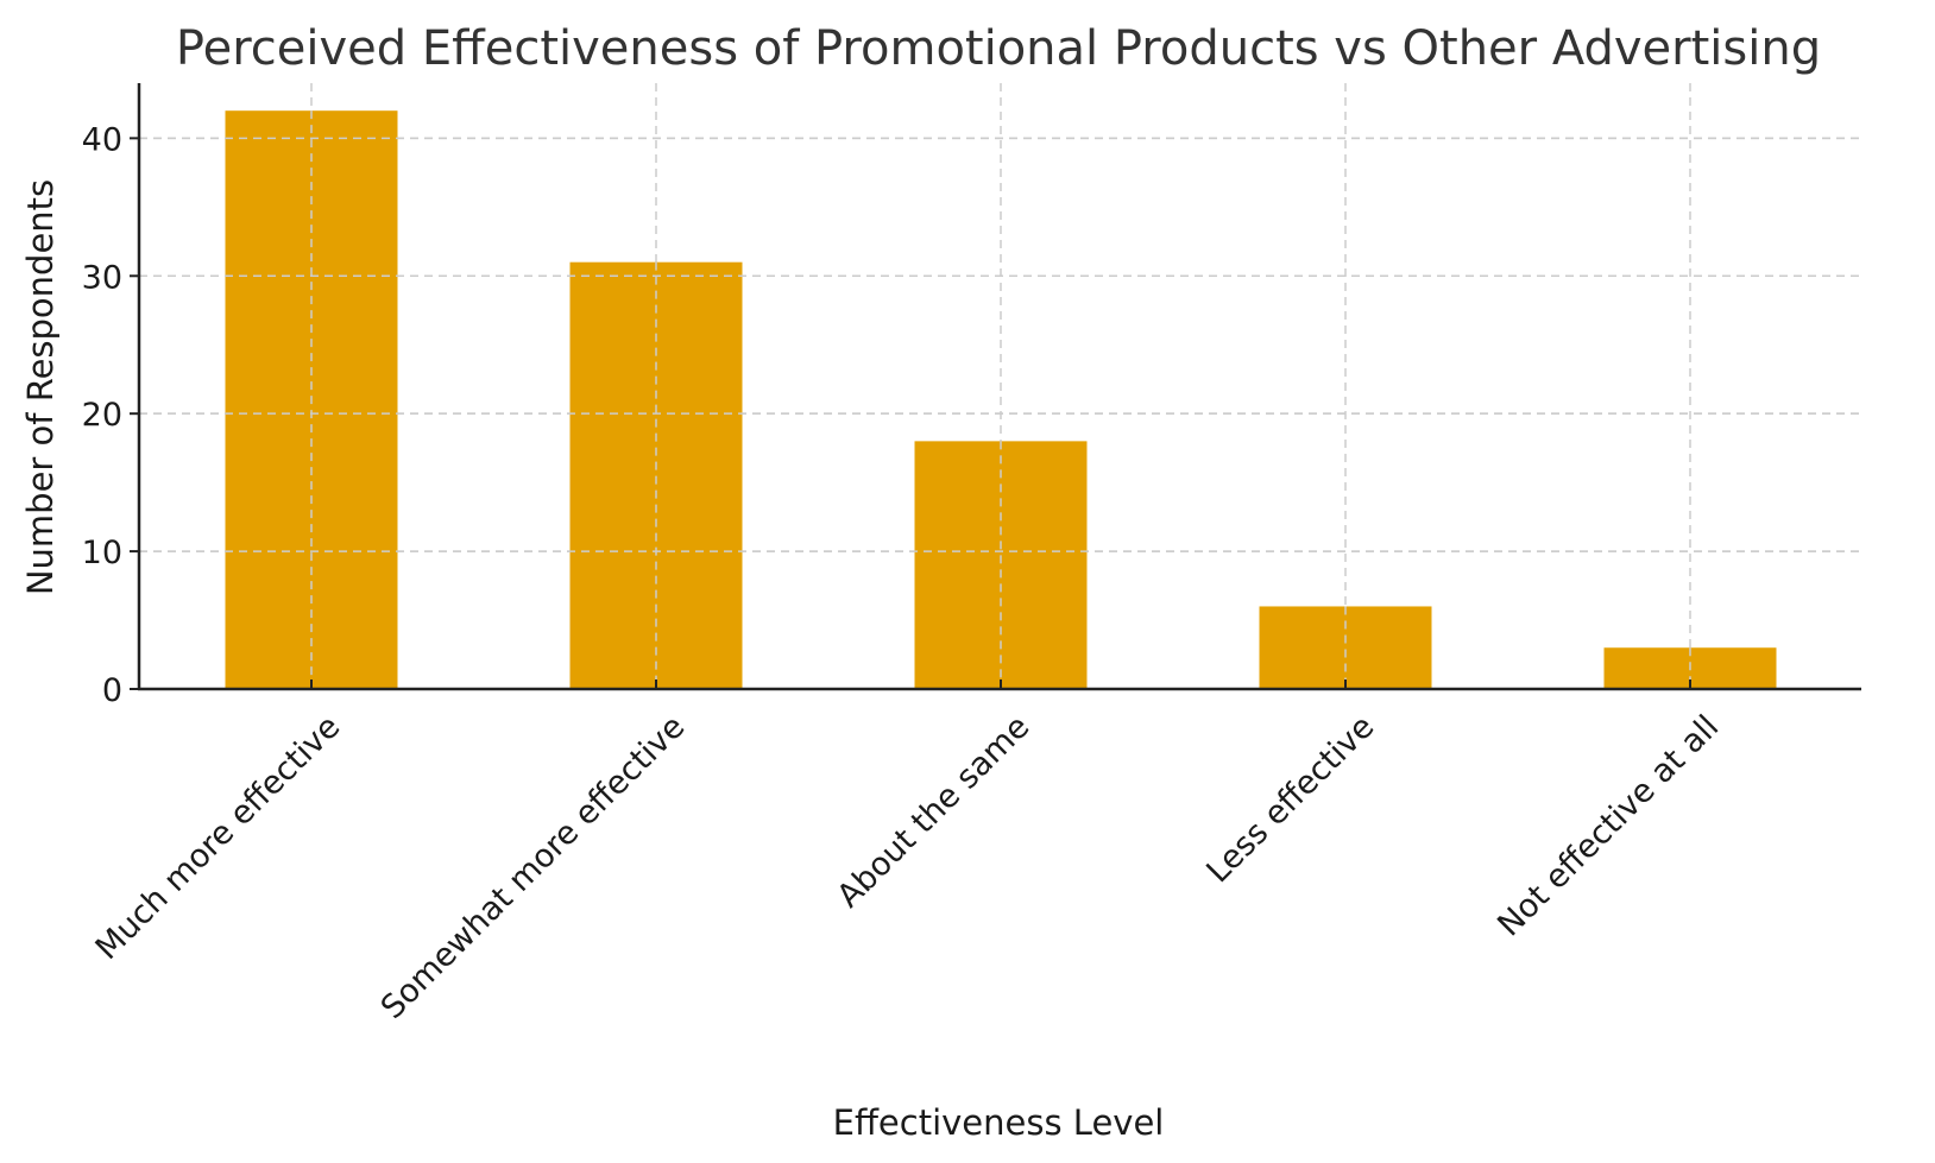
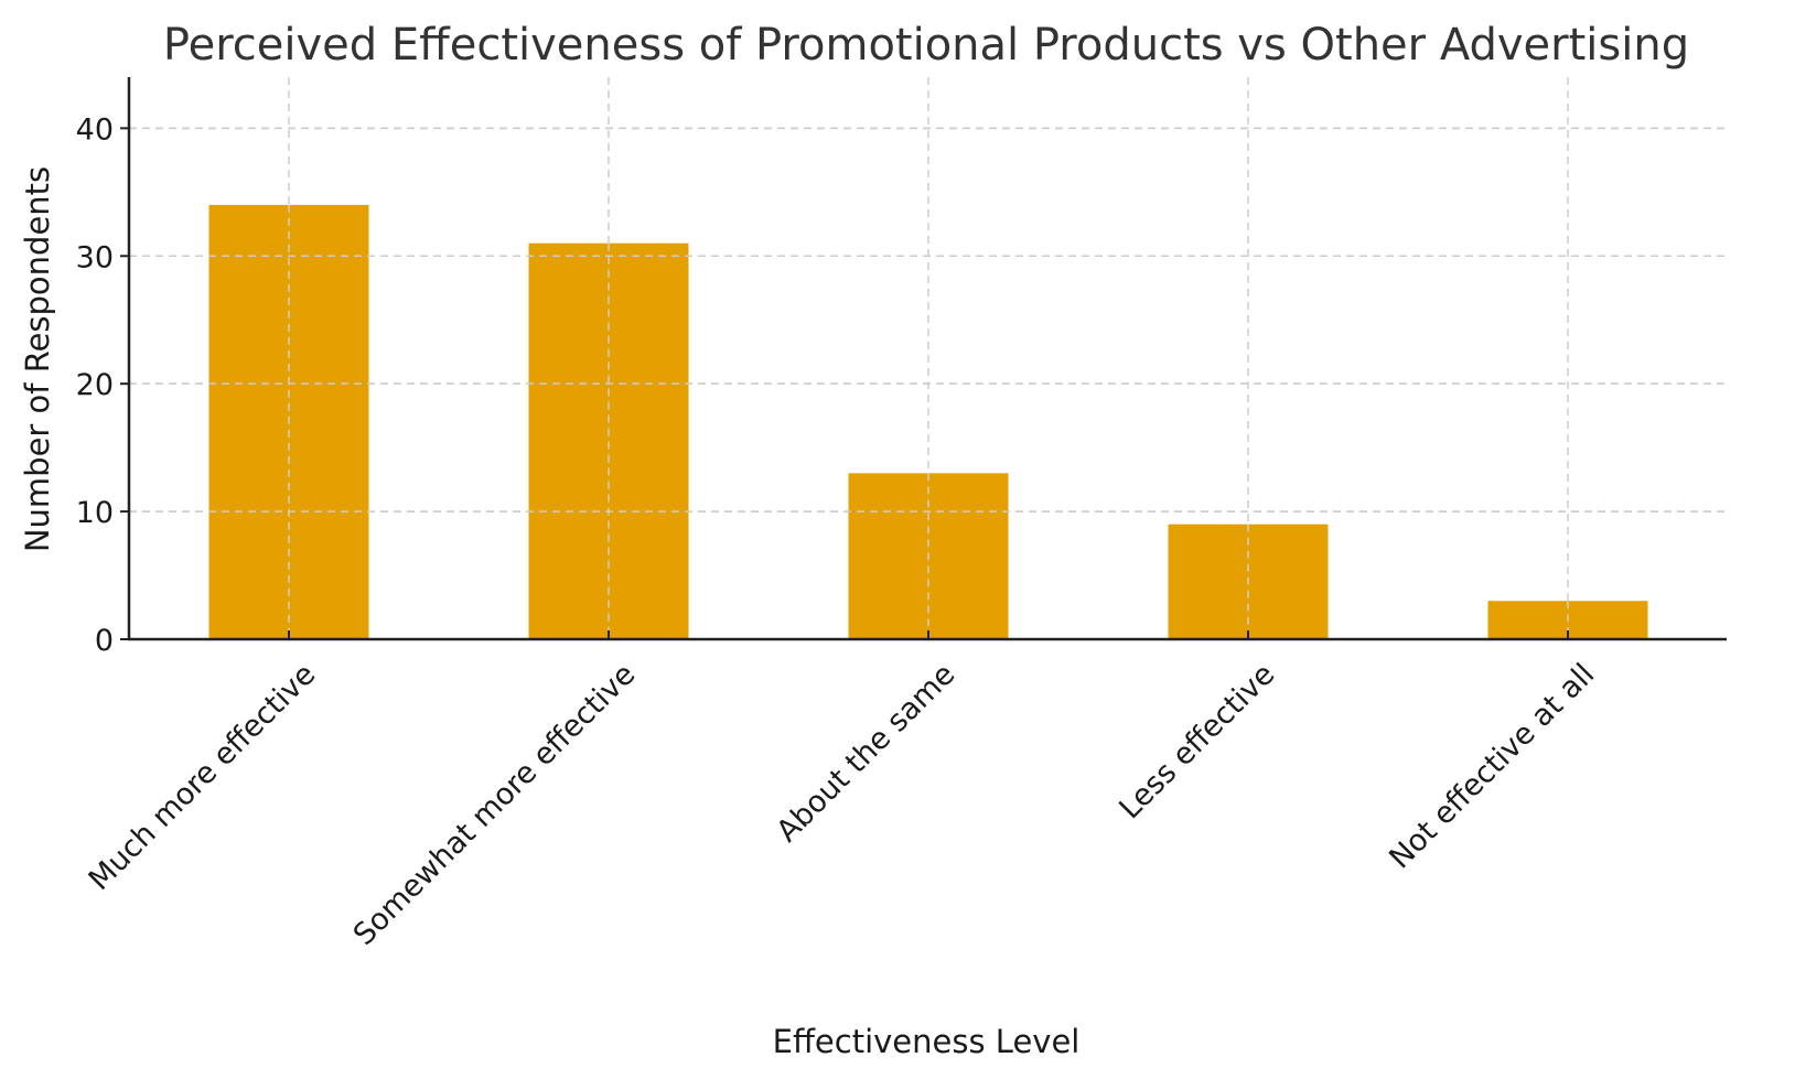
Much more effective: 42 -> 34
About the same: 18 -> 13
Less effective: 6 -> 9
